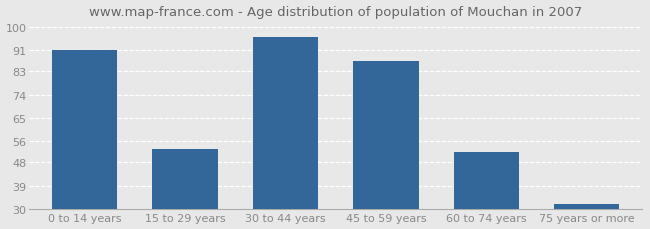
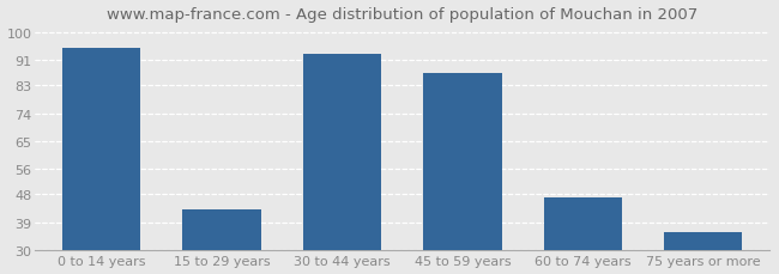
0 to 14 years: 91 -> 95
15 to 29 years: 53 -> 43
30 to 44 years: 96 -> 93
60 to 74 years: 52 -> 47
75 years or more: 32 -> 36
